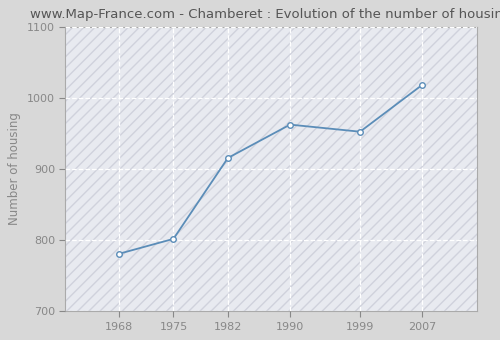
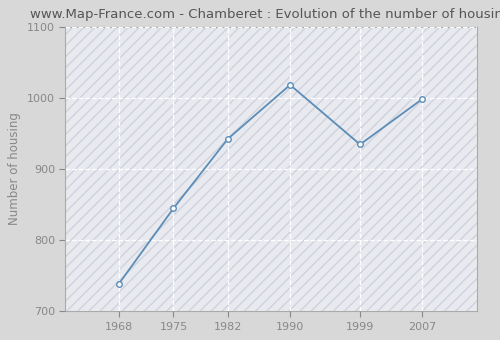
1968: 780 -> 738
1975: 801 -> 844
1982: 915 -> 942
1990: 962 -> 1018
1999: 952 -> 934
2007: 1018 -> 998
